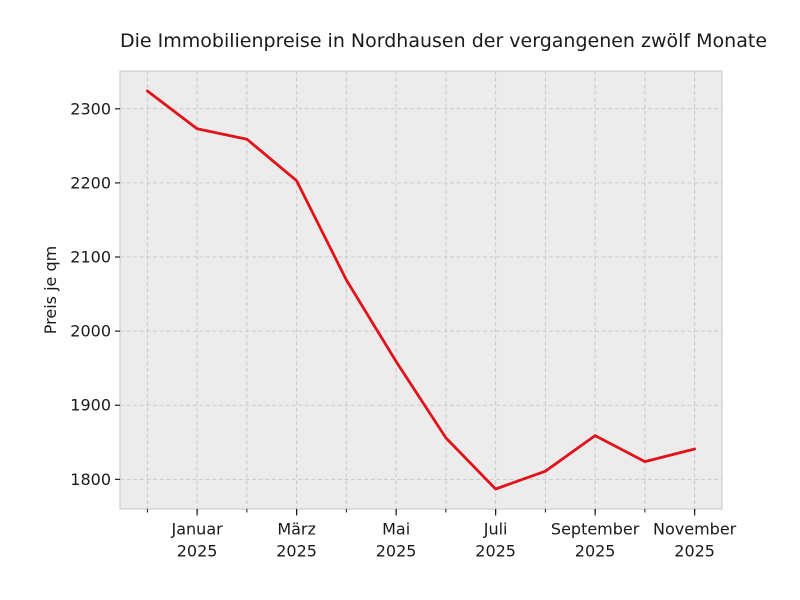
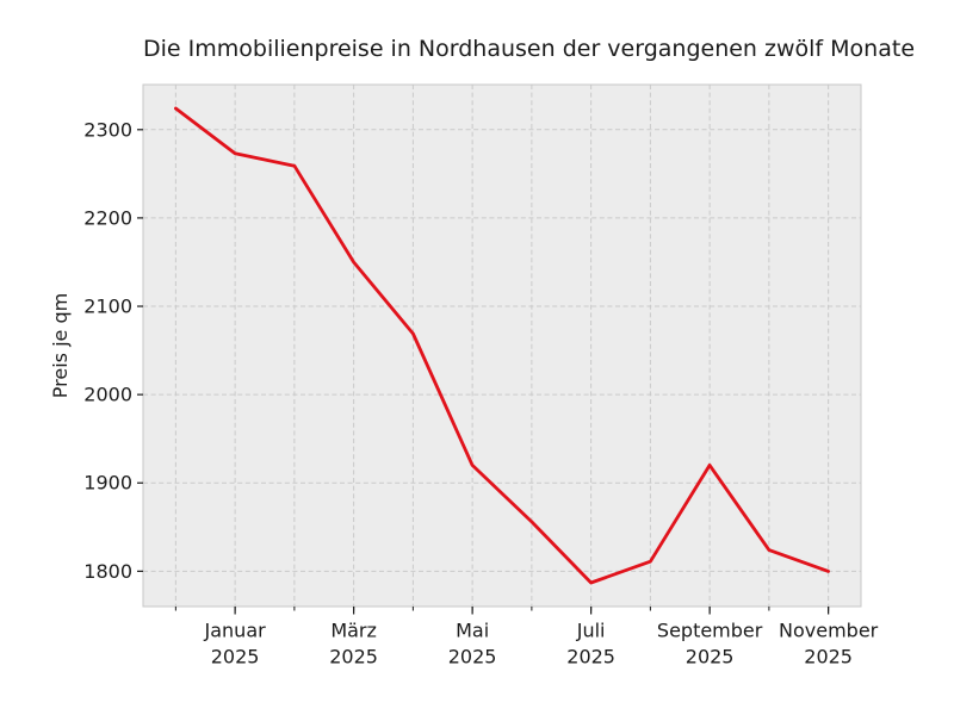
März 2025: 2200 -> 2150
Mai 2025: 1960 -> 1920
September 2025: 1860 -> 1920
November 2025: 1840 -> 1800
